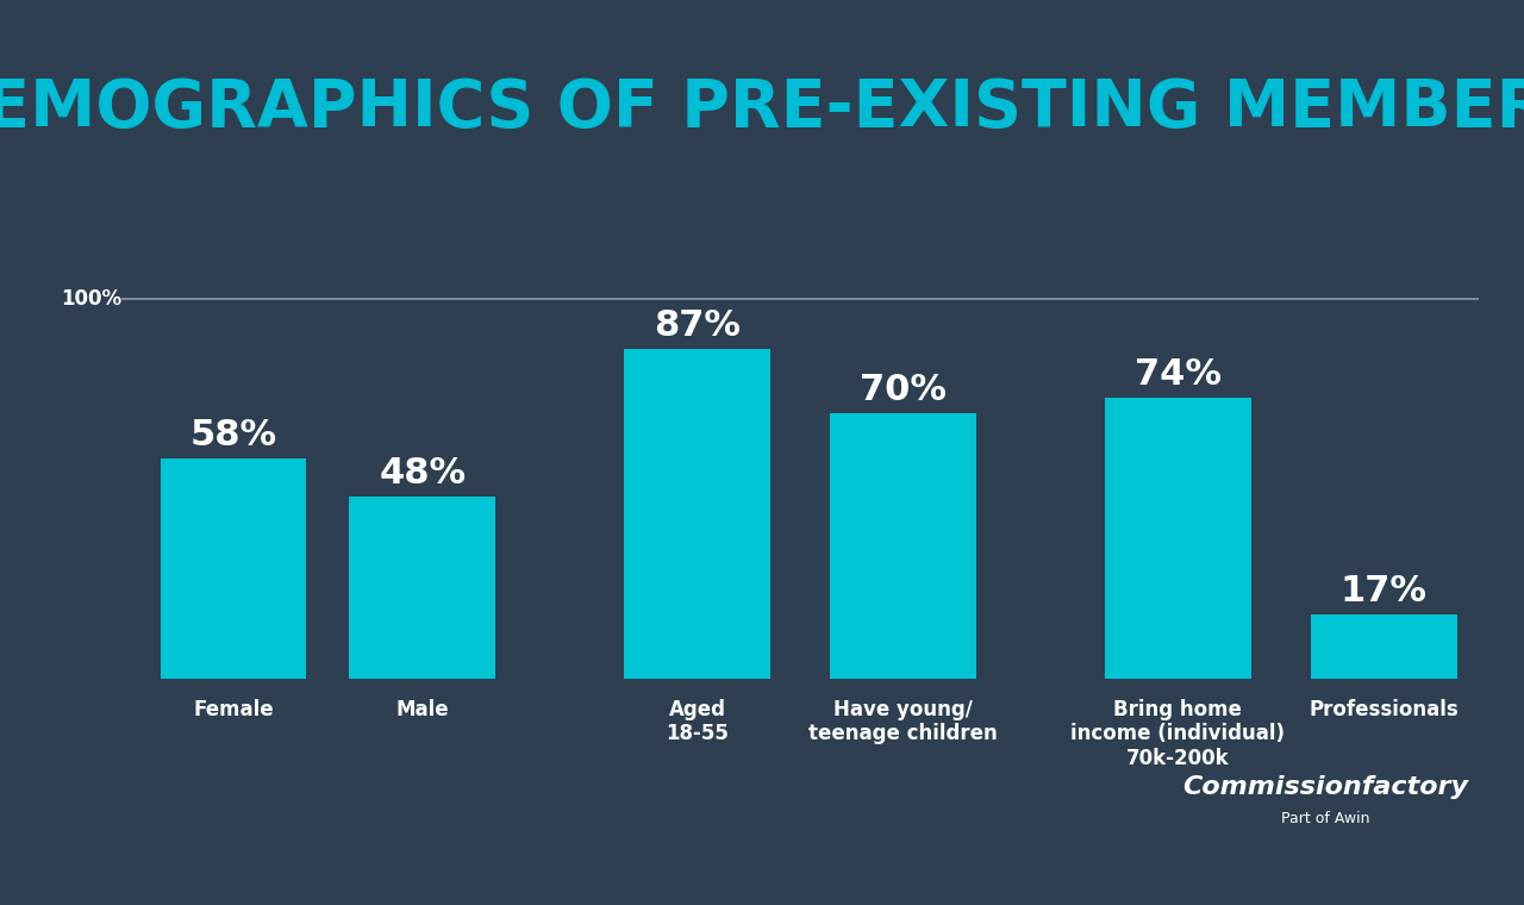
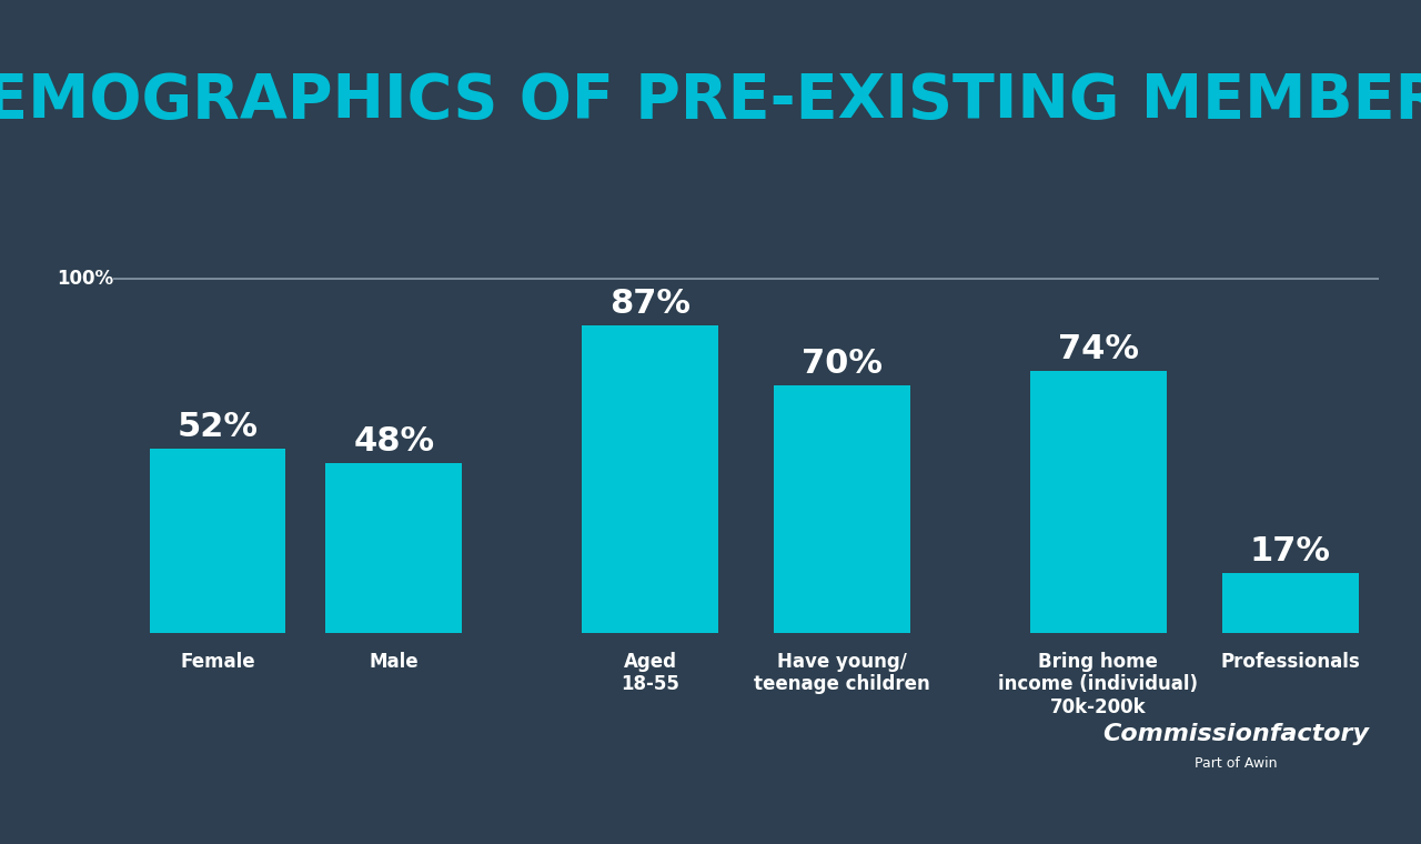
Female: 58% -> 52%
